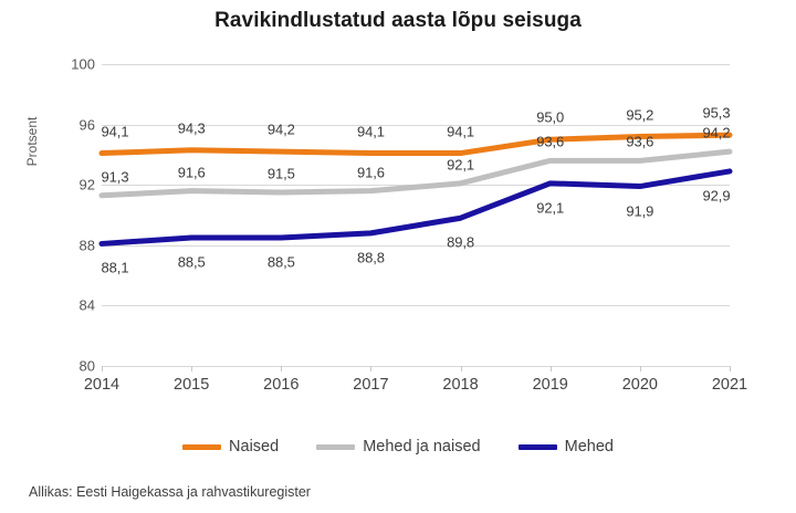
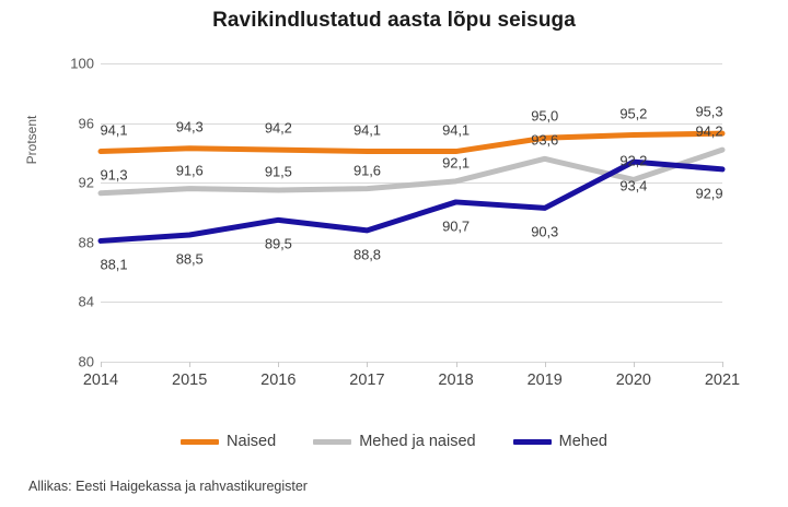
Mehed/2016: 88,5 -> 89,5
Mehed/2018: 89,8 -> 90,7
Mehed/2019: 92,1 -> 90,3
Mehed ja naised/2020: 93,6 -> 92,2
Mehed/2020: 91,9 -> 93,4
